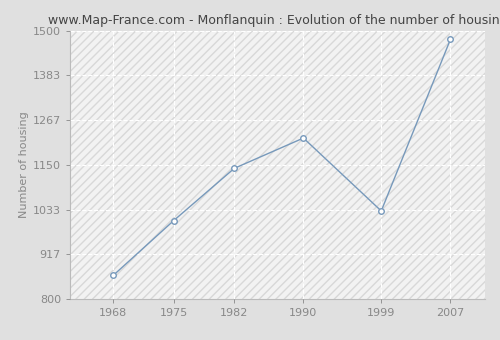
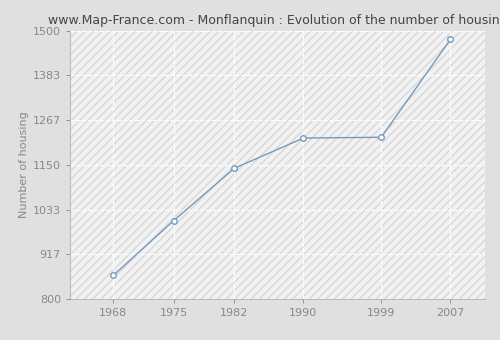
1999: 1030 -> 1222
